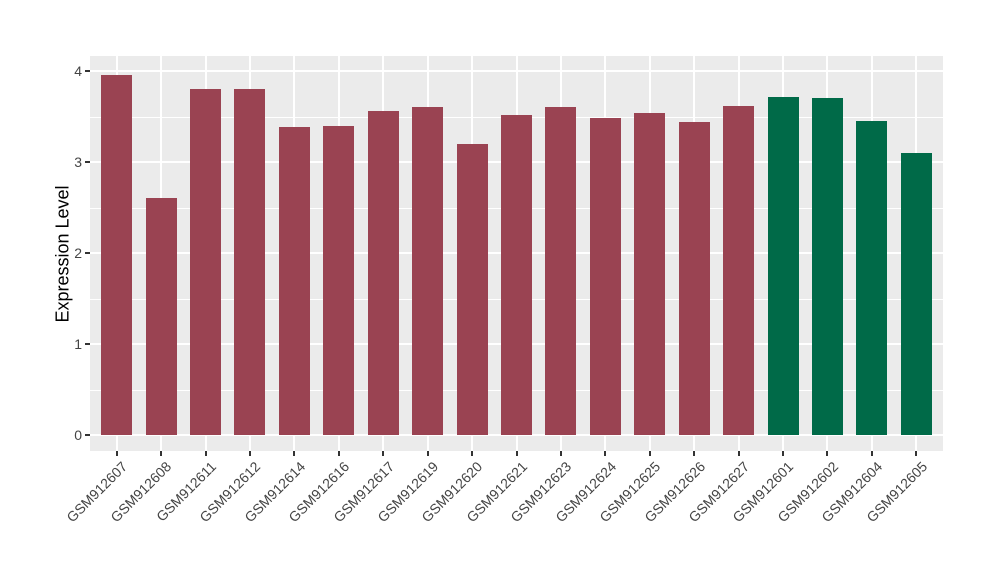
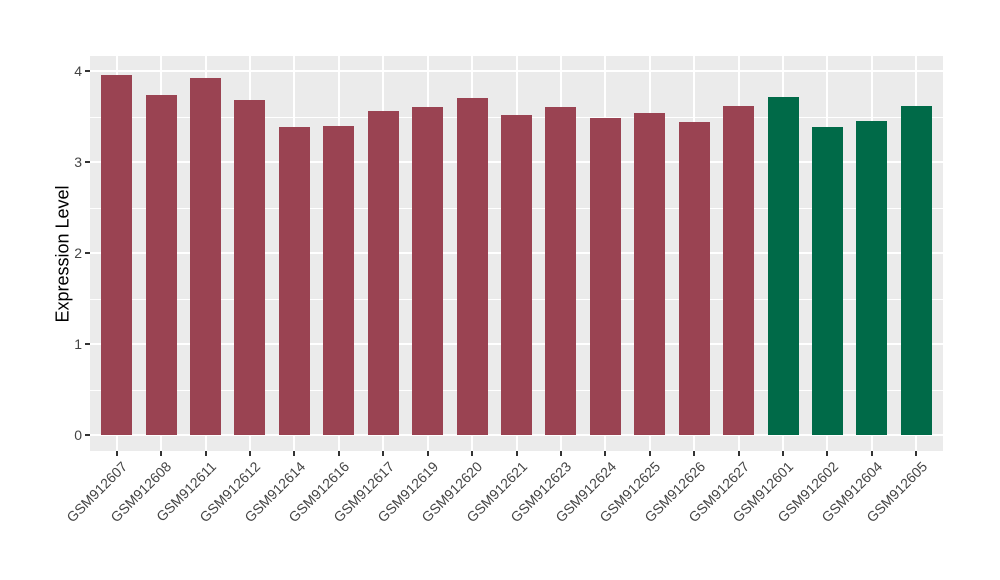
GSM912608: 2.6 -> 3.7
GSM912611: 3.8 -> 3.9
GSM912612: 3.8 -> 3.7
GSM912620: 3.2 -> 3.7
GSM912602: 3.7 -> 3.4
GSM912605: 3.1 -> 3.6
